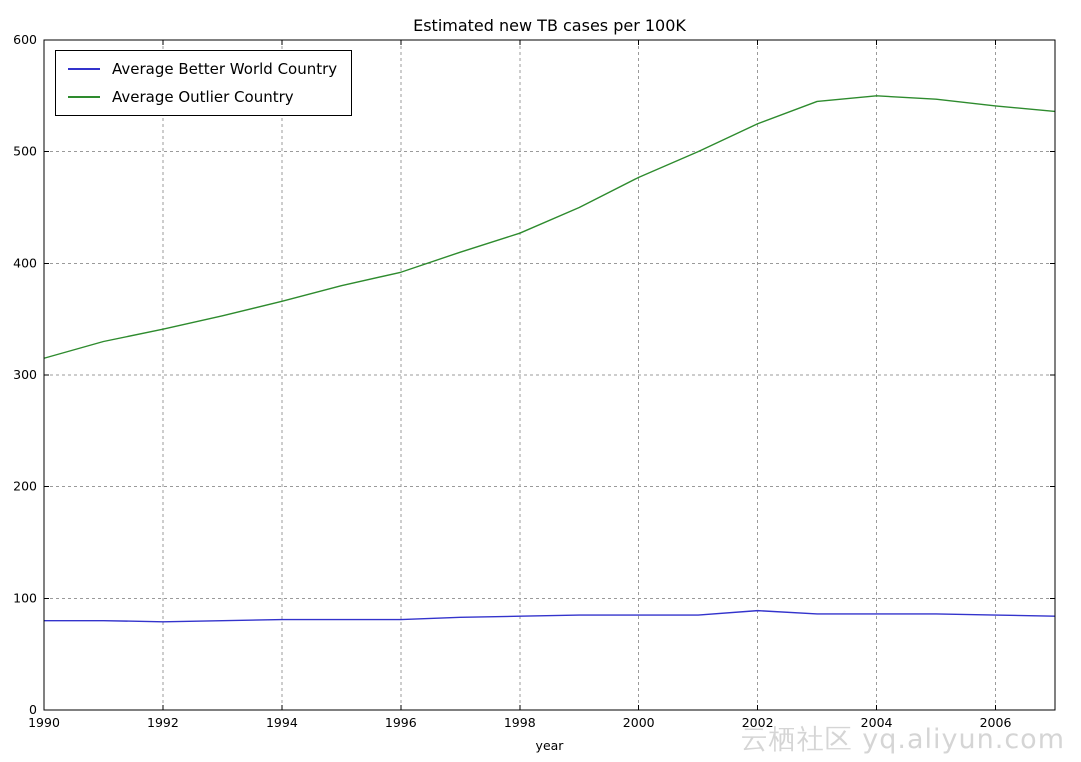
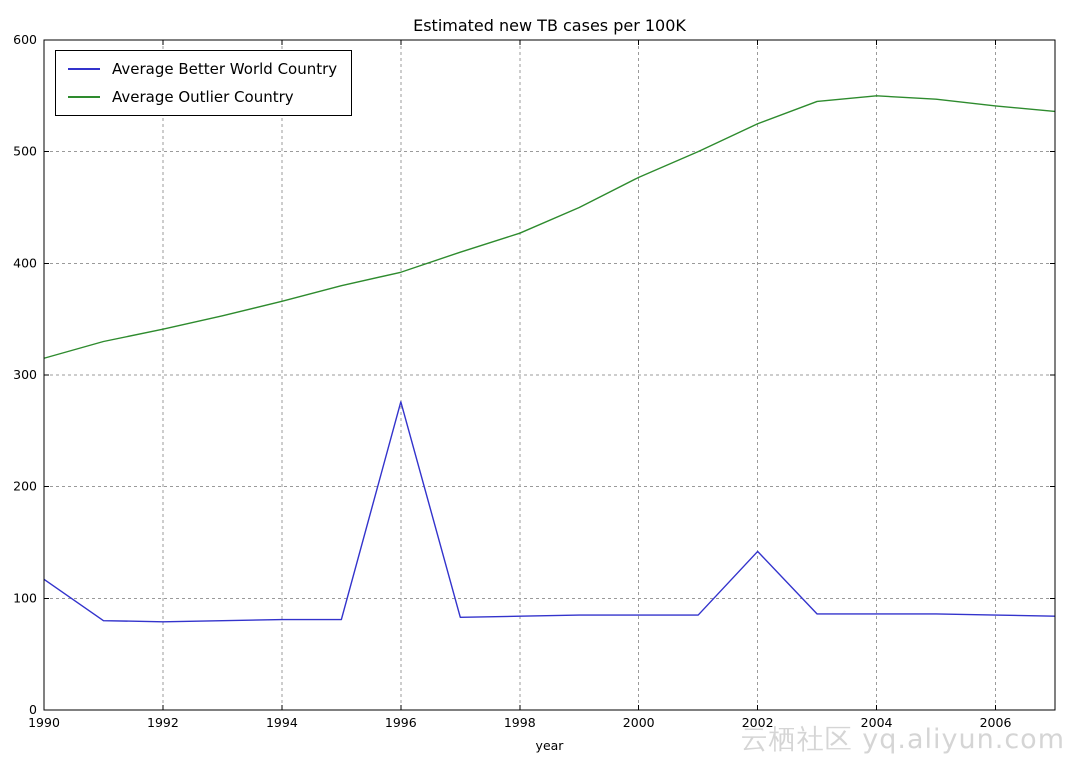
Average Better World Country/1990: 80 -> 117
Average Better World Country/1996: 81 -> 276
Average Better World Country/2002: 89 -> 142
